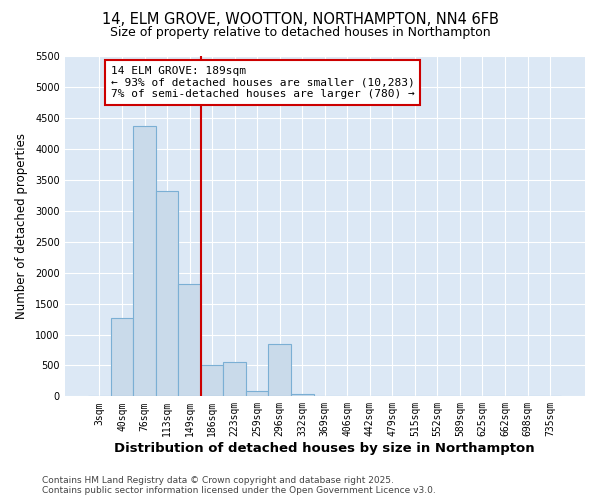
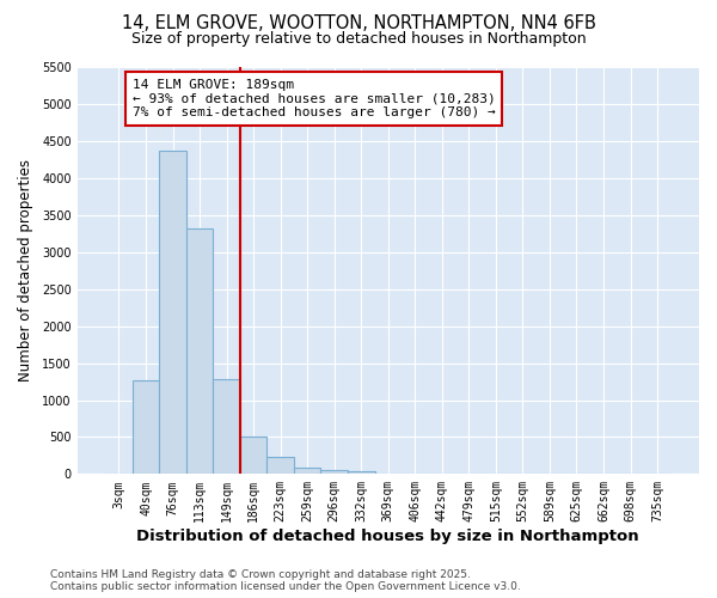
149sqm: 1820 -> 1280
223sqm: 560 -> 230
296sqm: 840 -> 50
